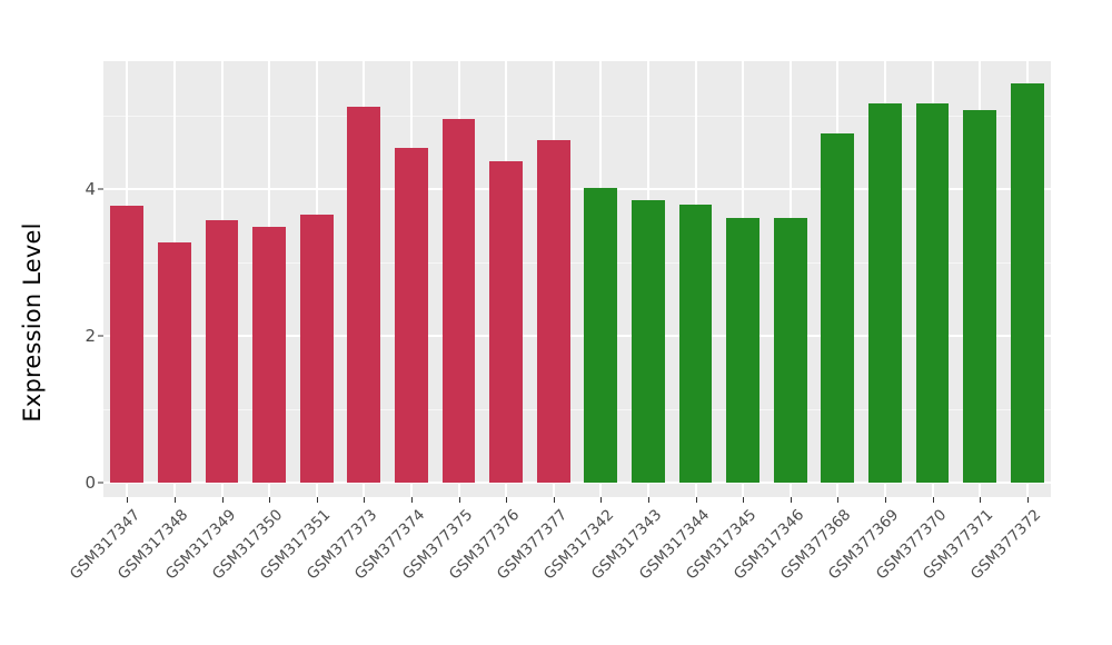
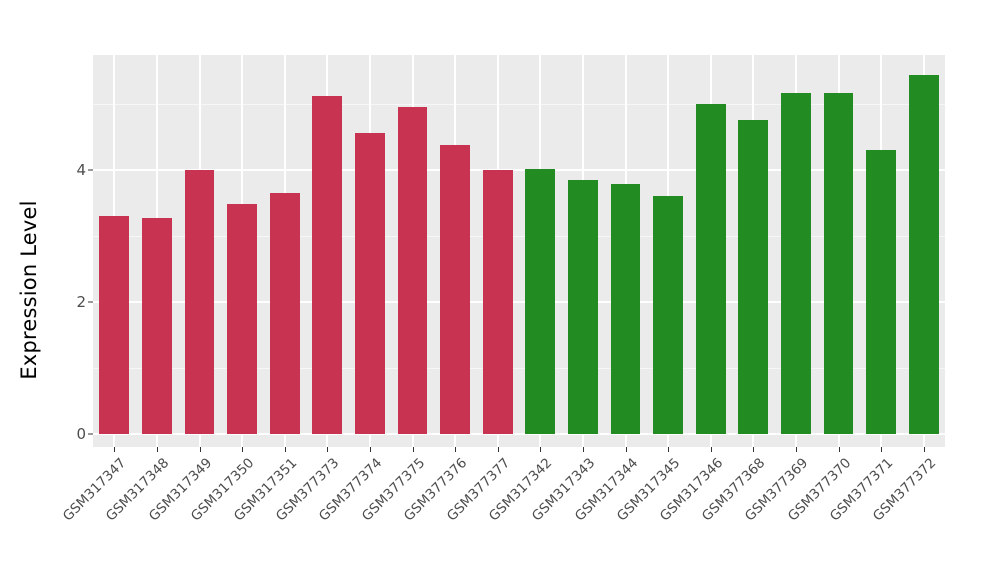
GSM317347: 3.8 -> 3.3
GSM317349: 3.6 -> 4.0
GSM377377: 4.7 -> 4.0
GSM317346: 3.6 -> 5.0
GSM377371: 5.1 -> 4.3
